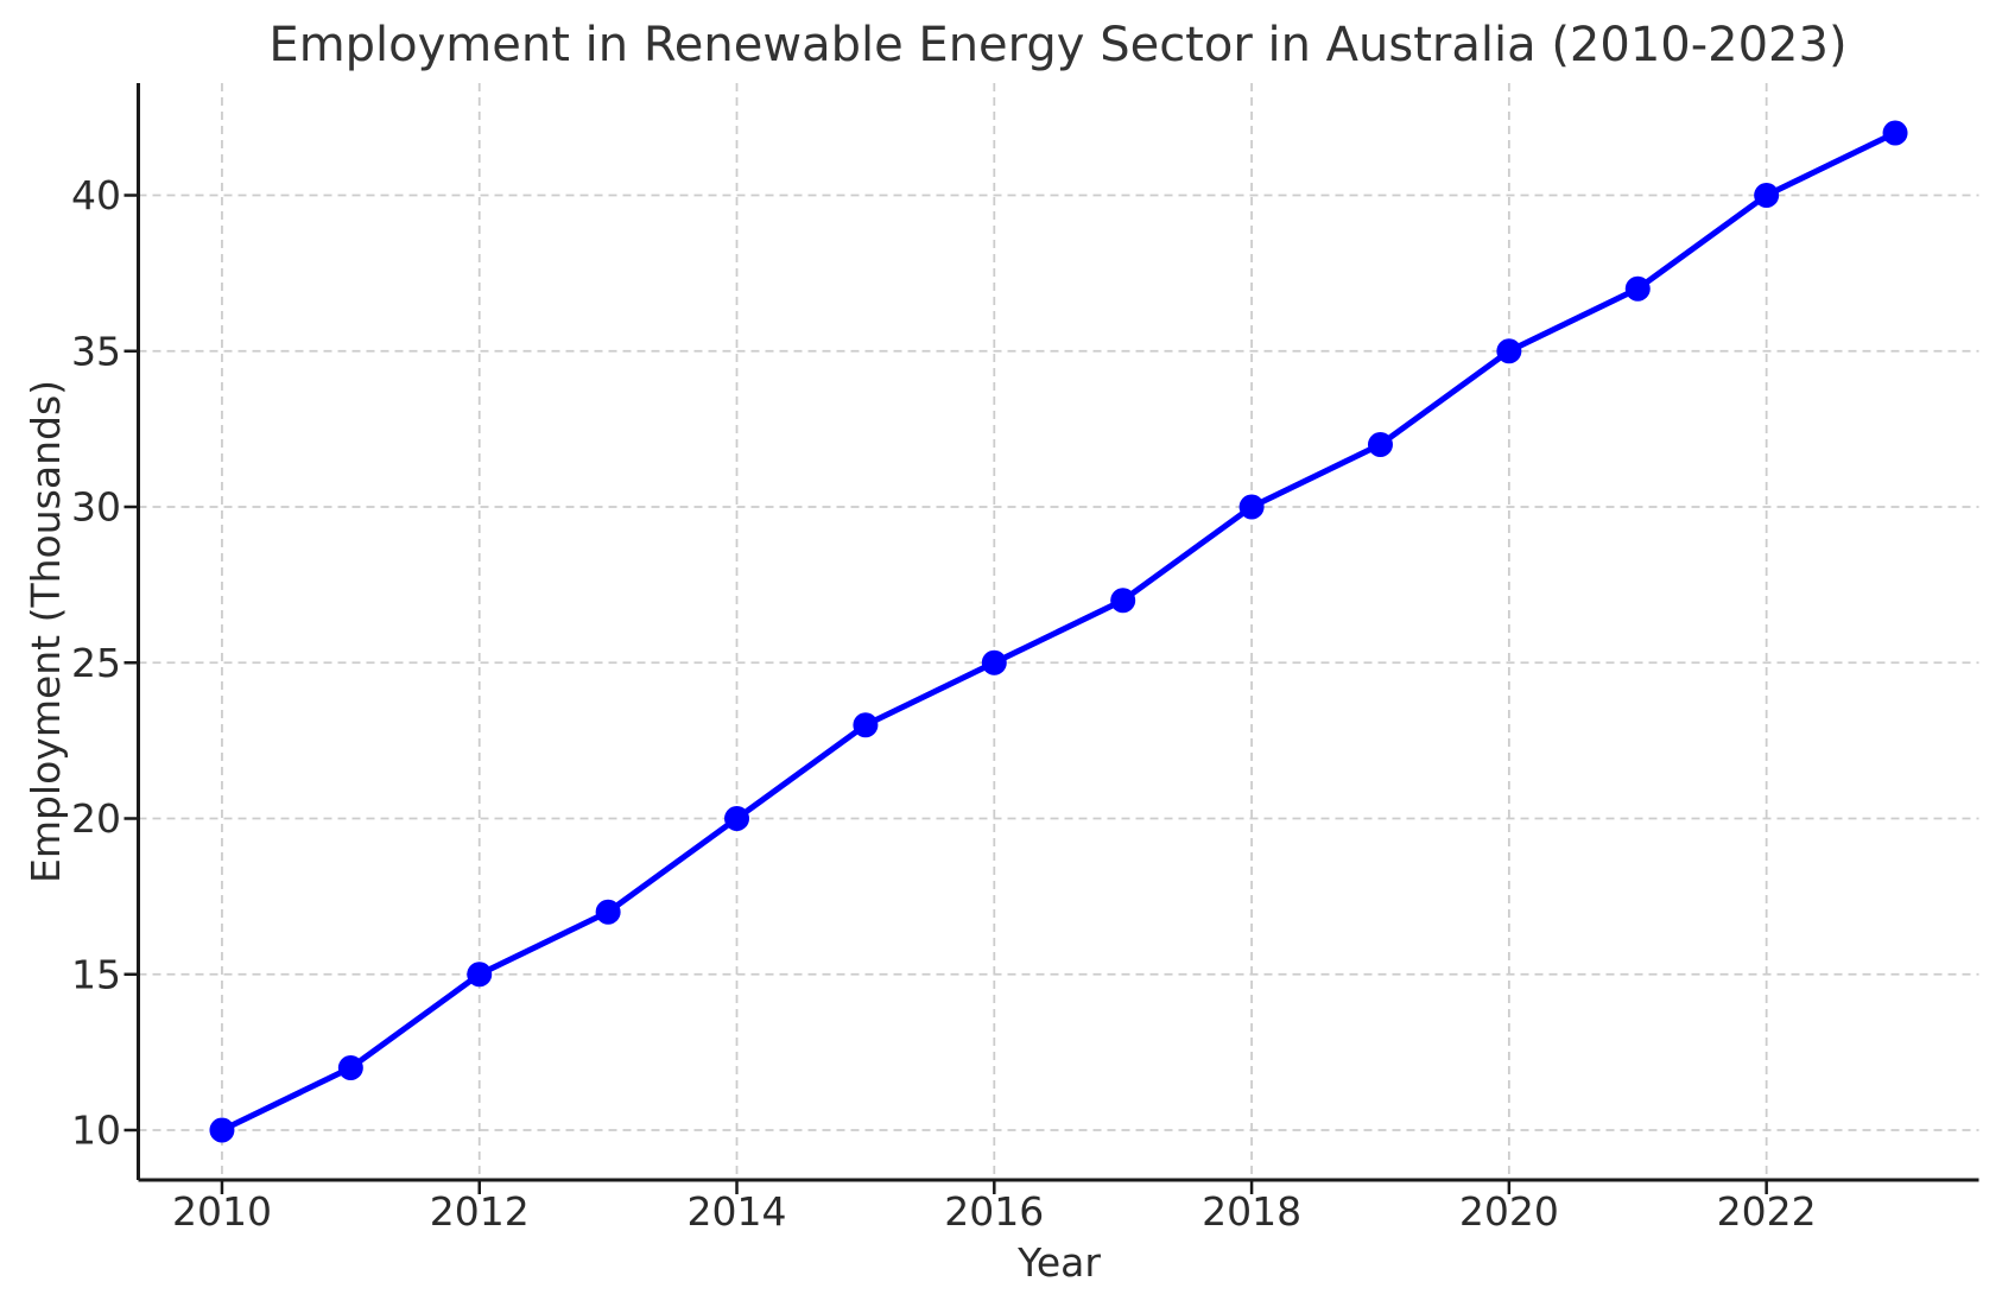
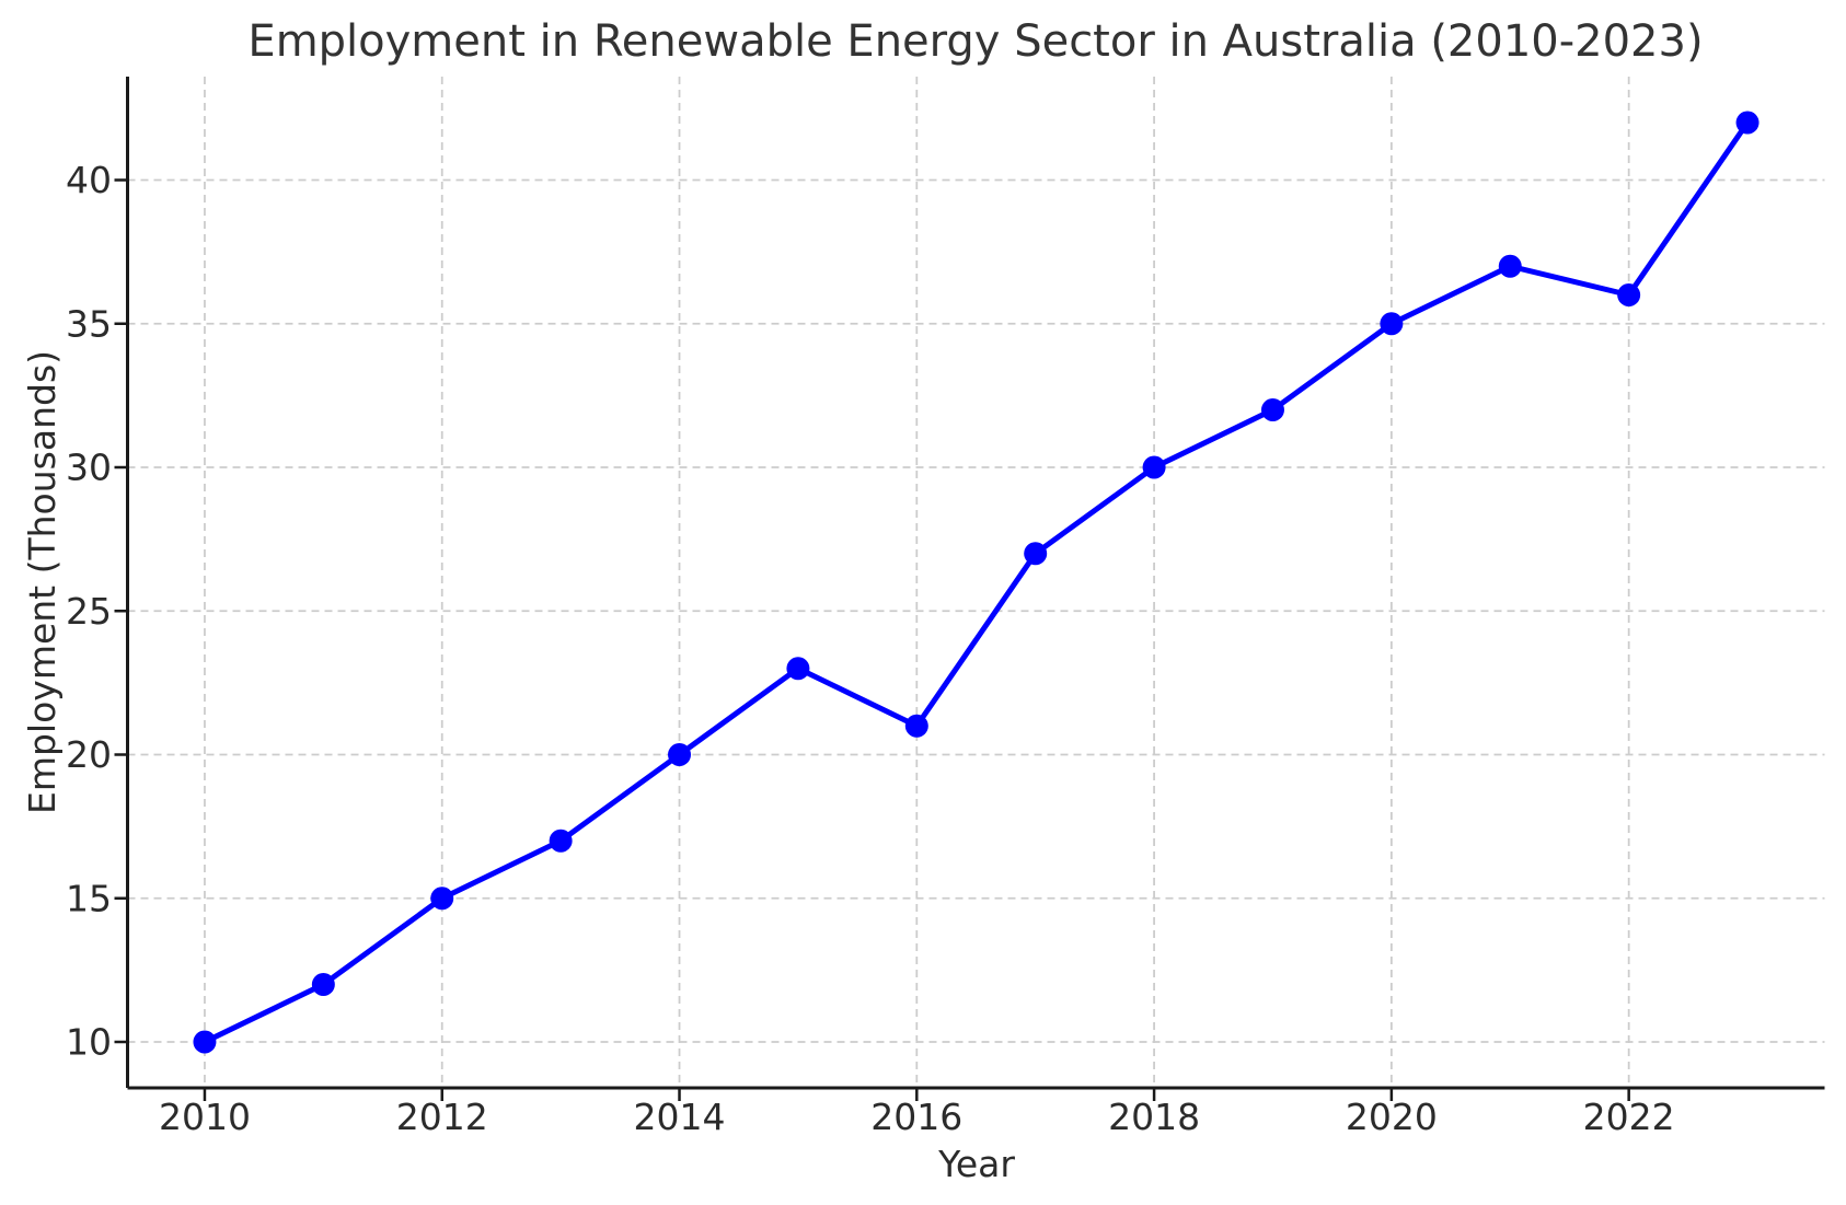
2016: 25 -> 21
2022: 40 -> 36
